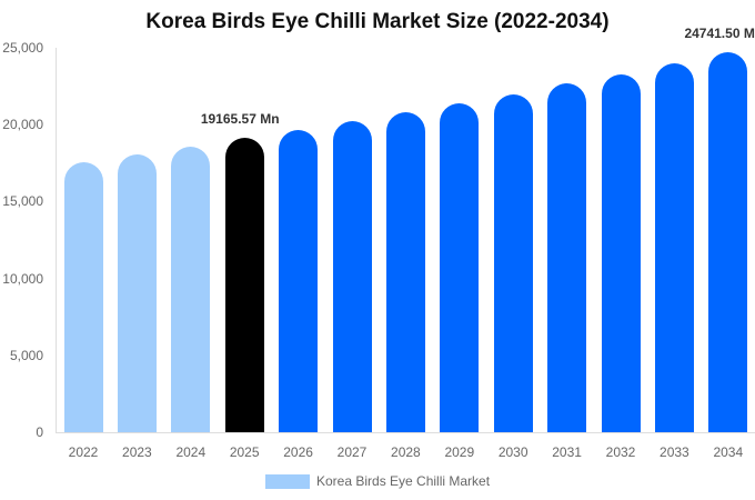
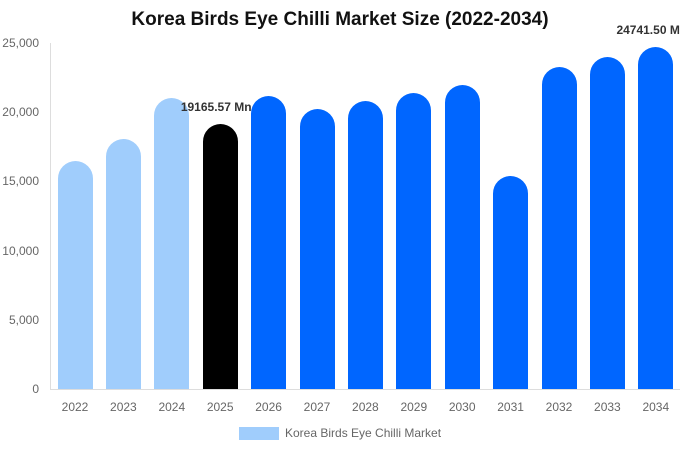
2022: 17600 -> 16500
2024: 18600 -> 21000
2026: 19600 -> 21200
2031: 22700 -> 15400
